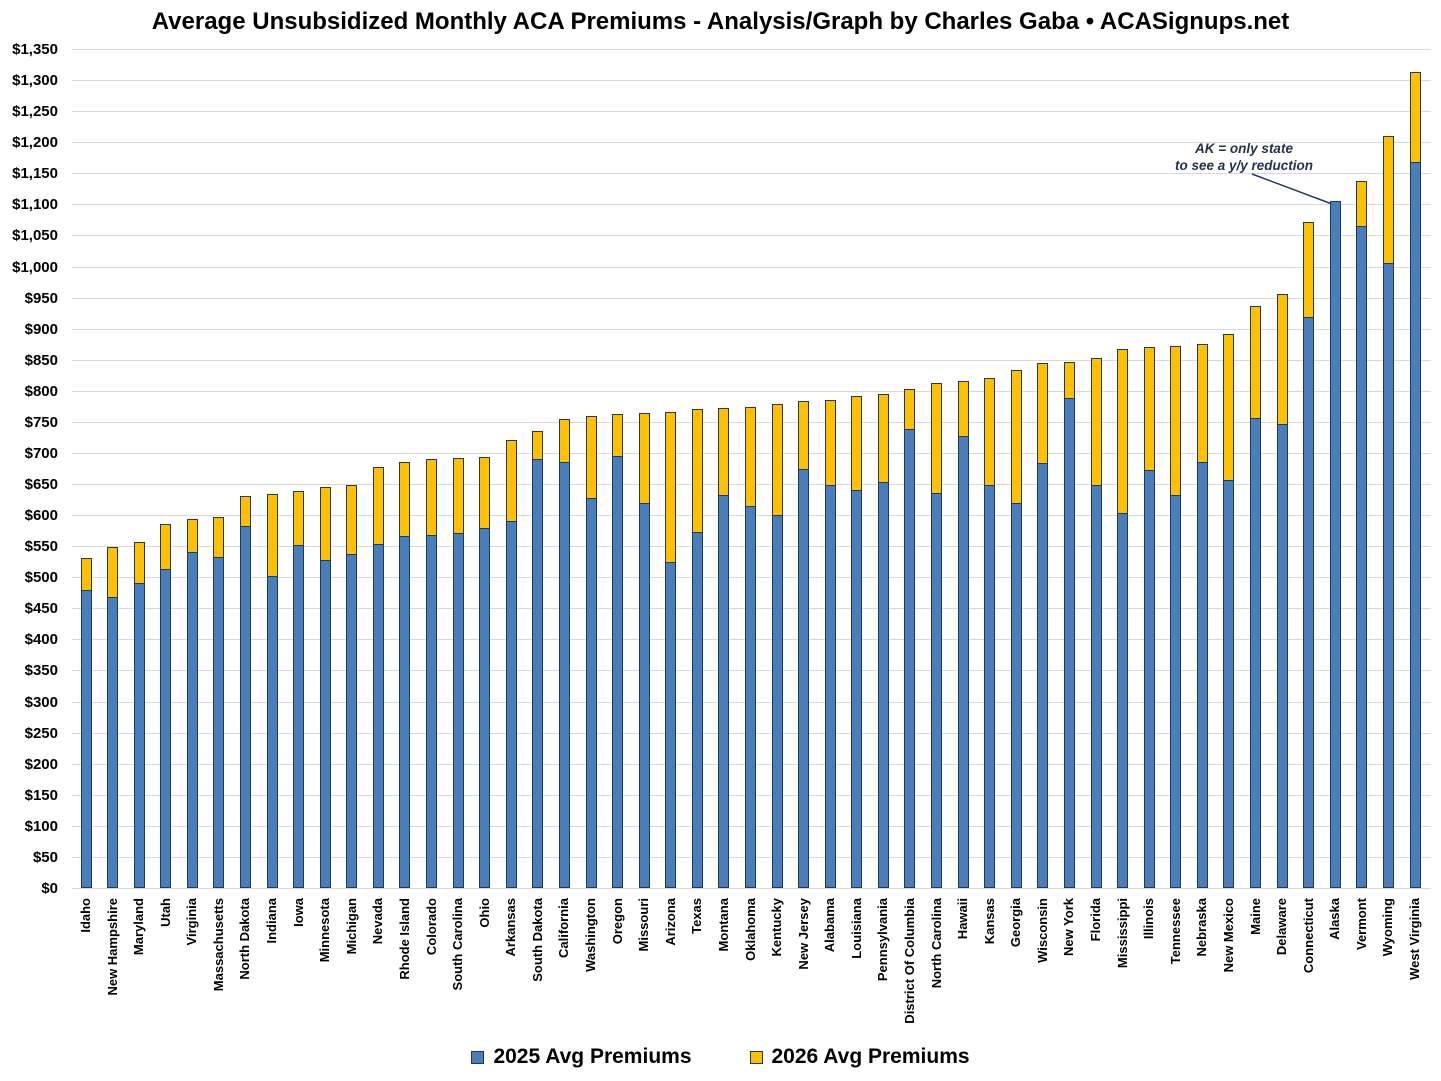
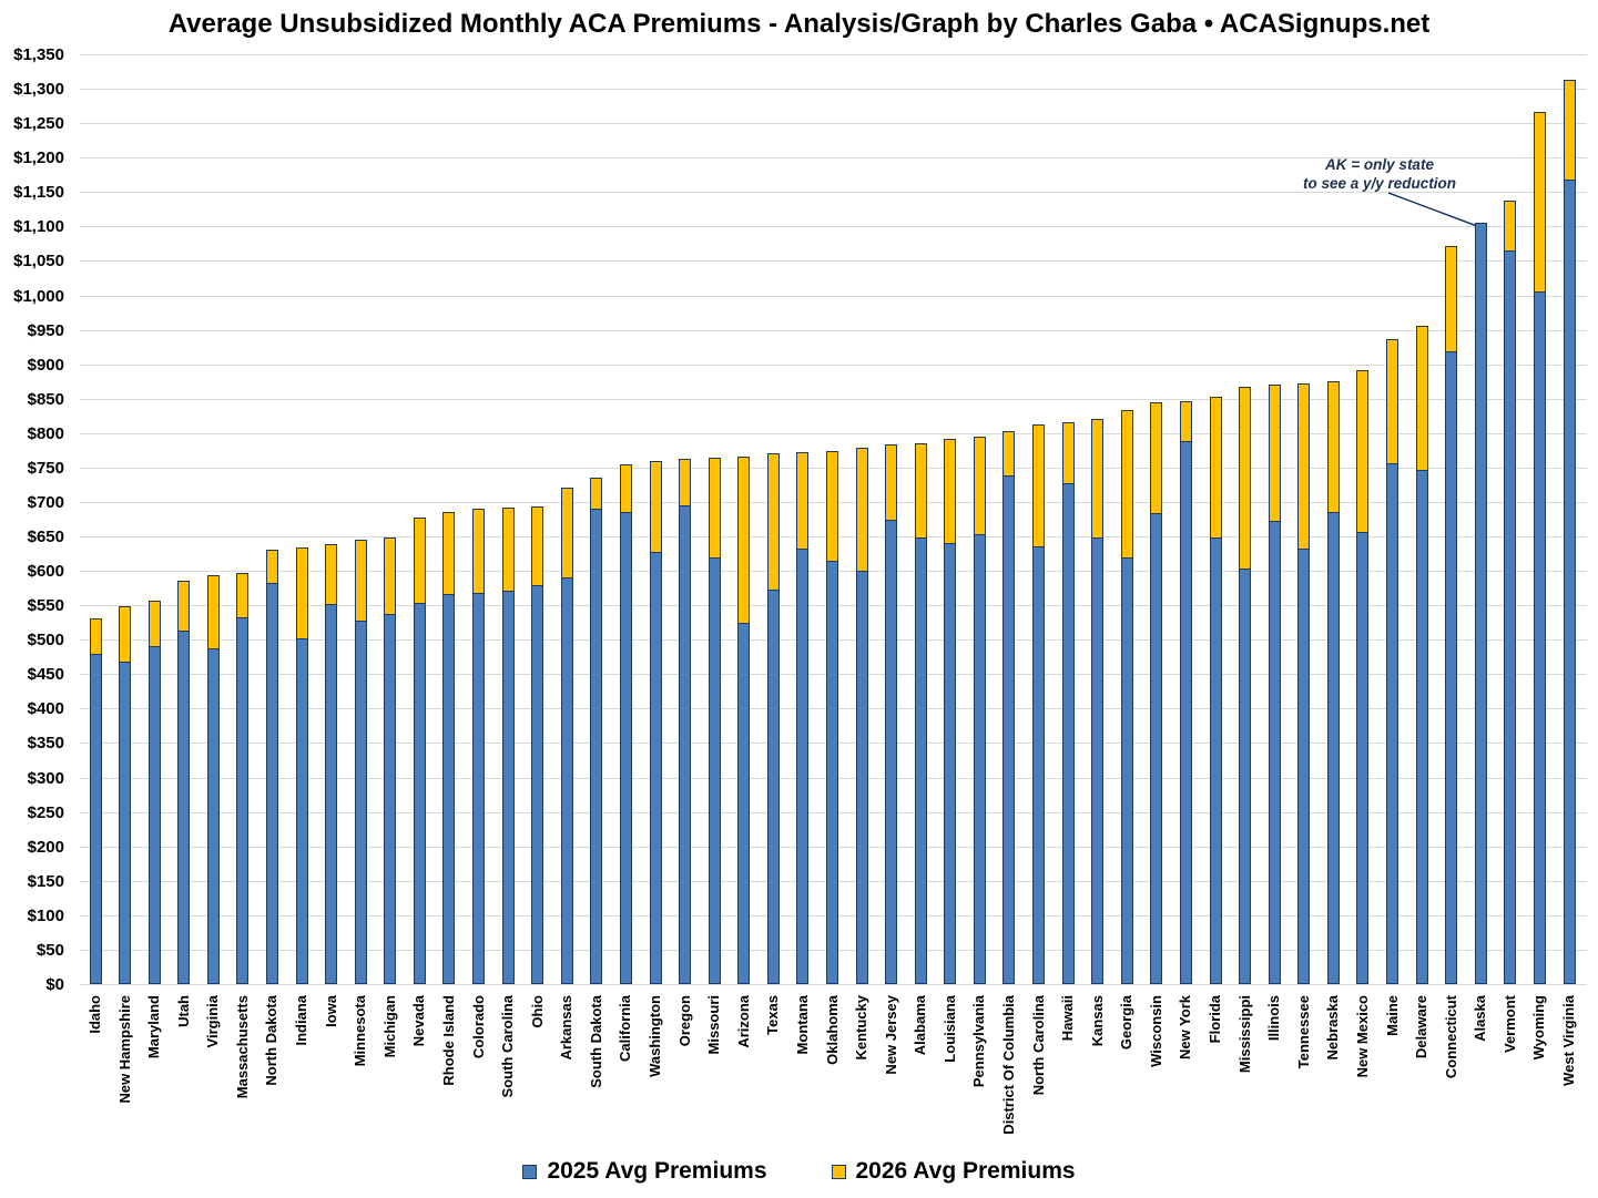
2025 Avg Premiums/Virginia: $540 -> $490
2026 Avg Premiums/Wyoming: $1210 -> $1270
